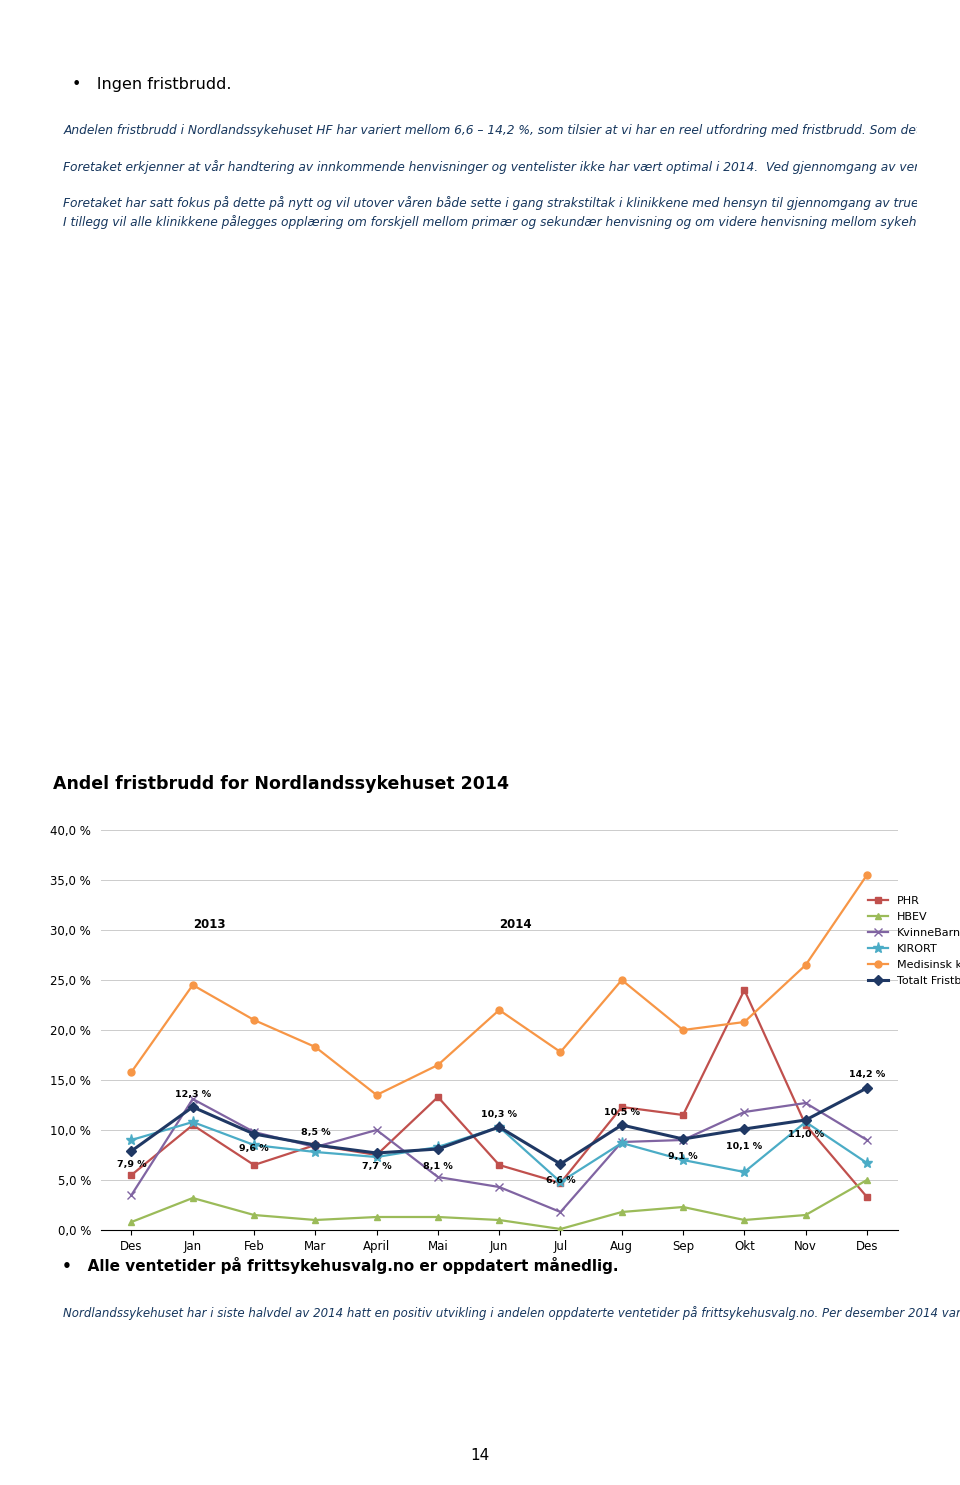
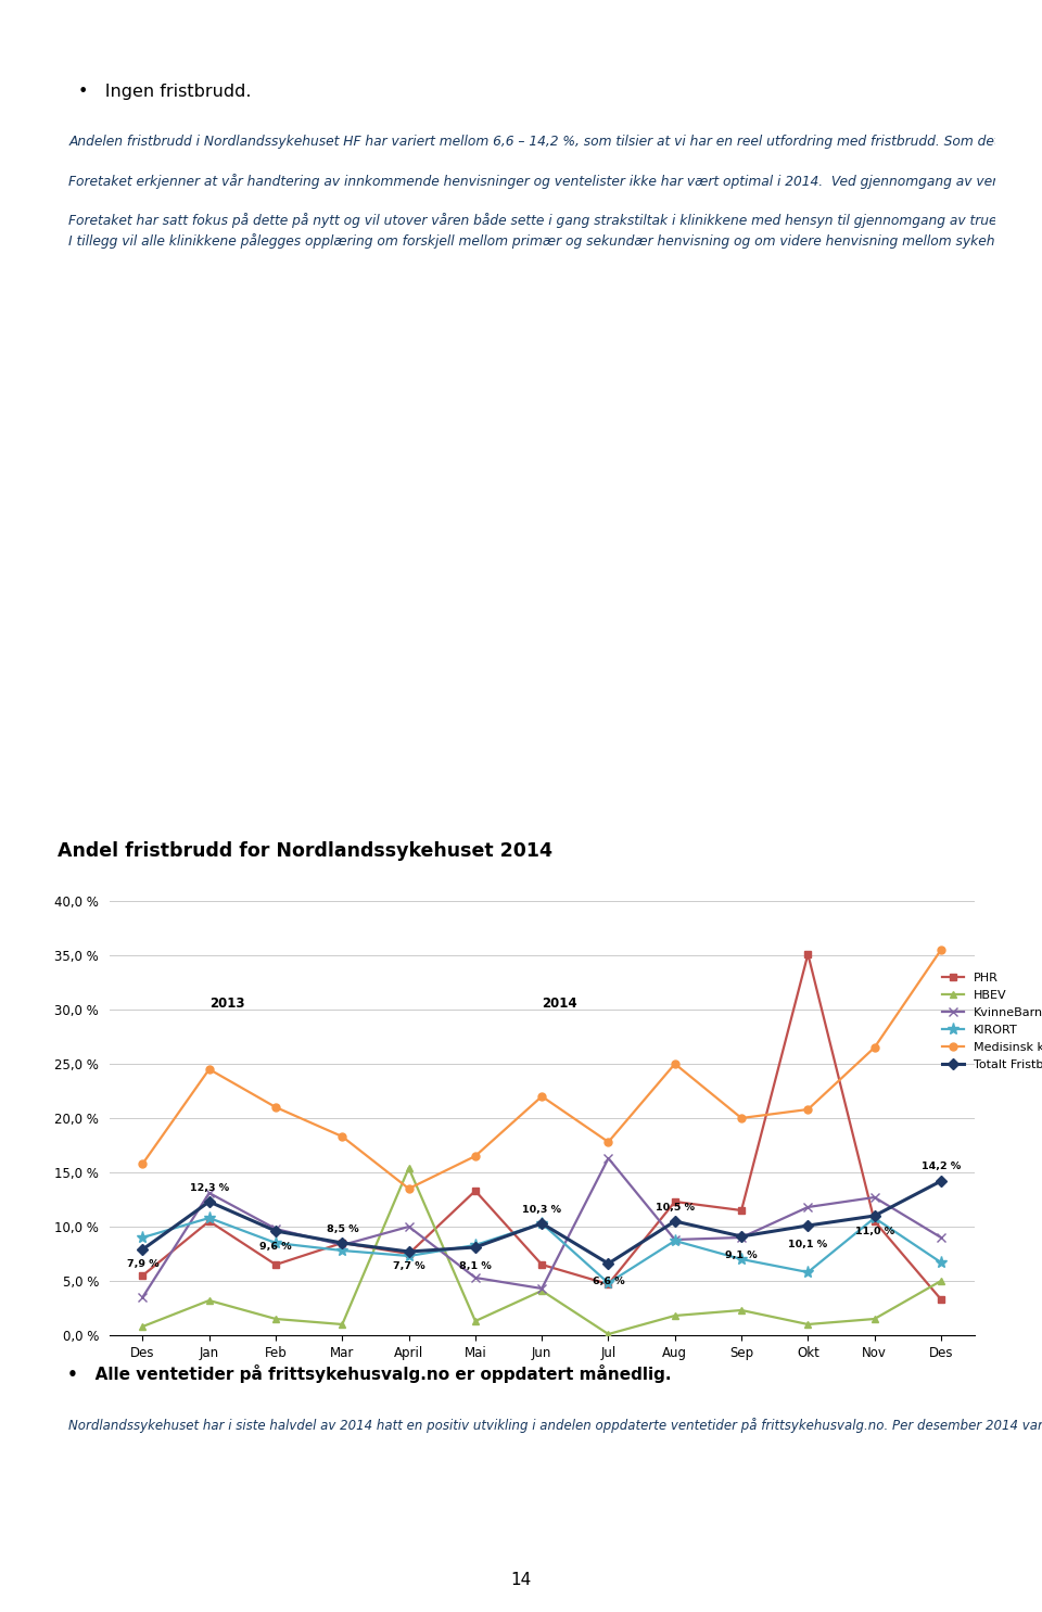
HBEV/April: 1,3 % -> 15,4 %
HBEV/Jun: 1,0 % -> 4,1 %
KvinneBarn/Jul: 1,8 % -> 16,3 %
PHR/Okt: 24,0 % -> 35,1 %
